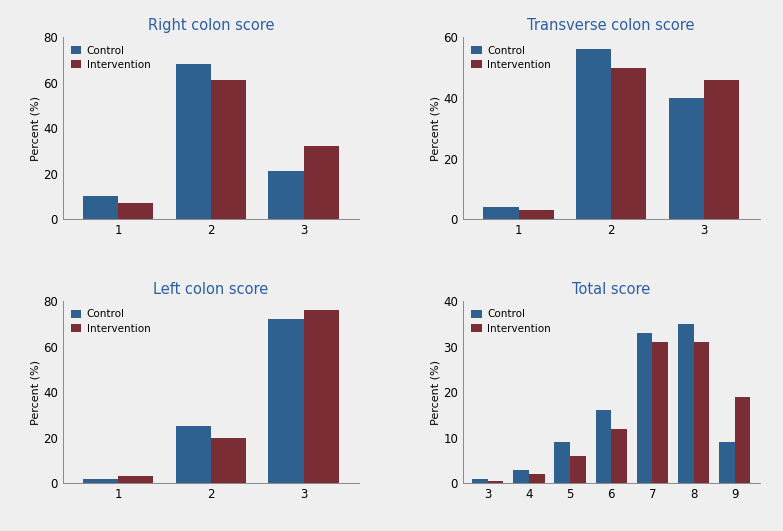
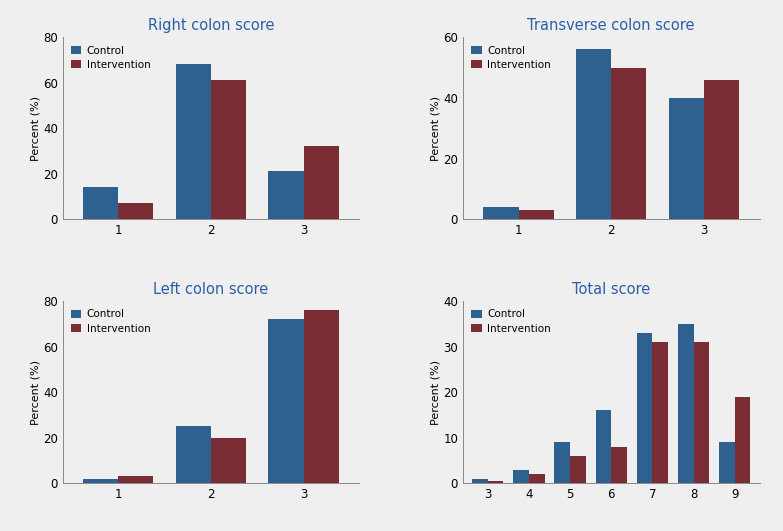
Right colon score/Control/1: 10 -> 14
Total score/Intervention/6: 12.0 -> 8.0
